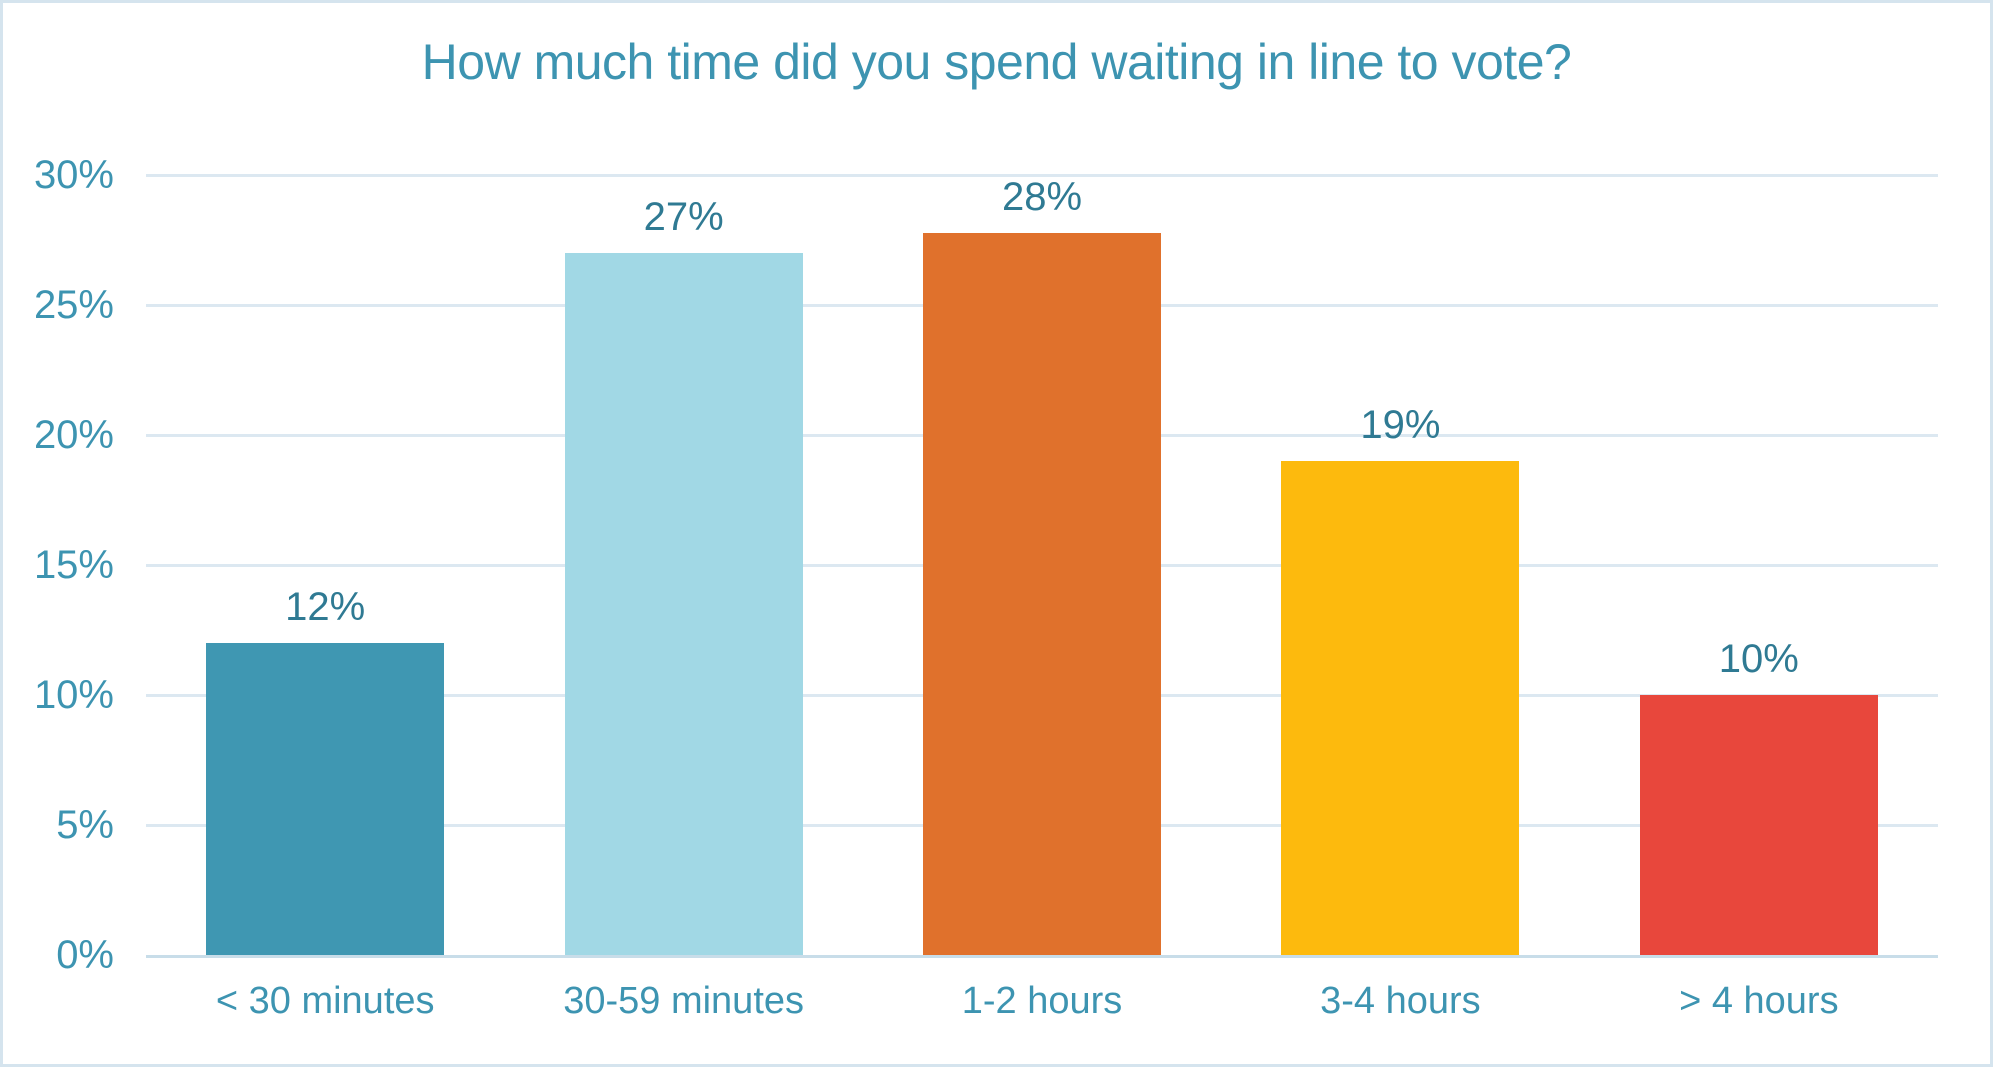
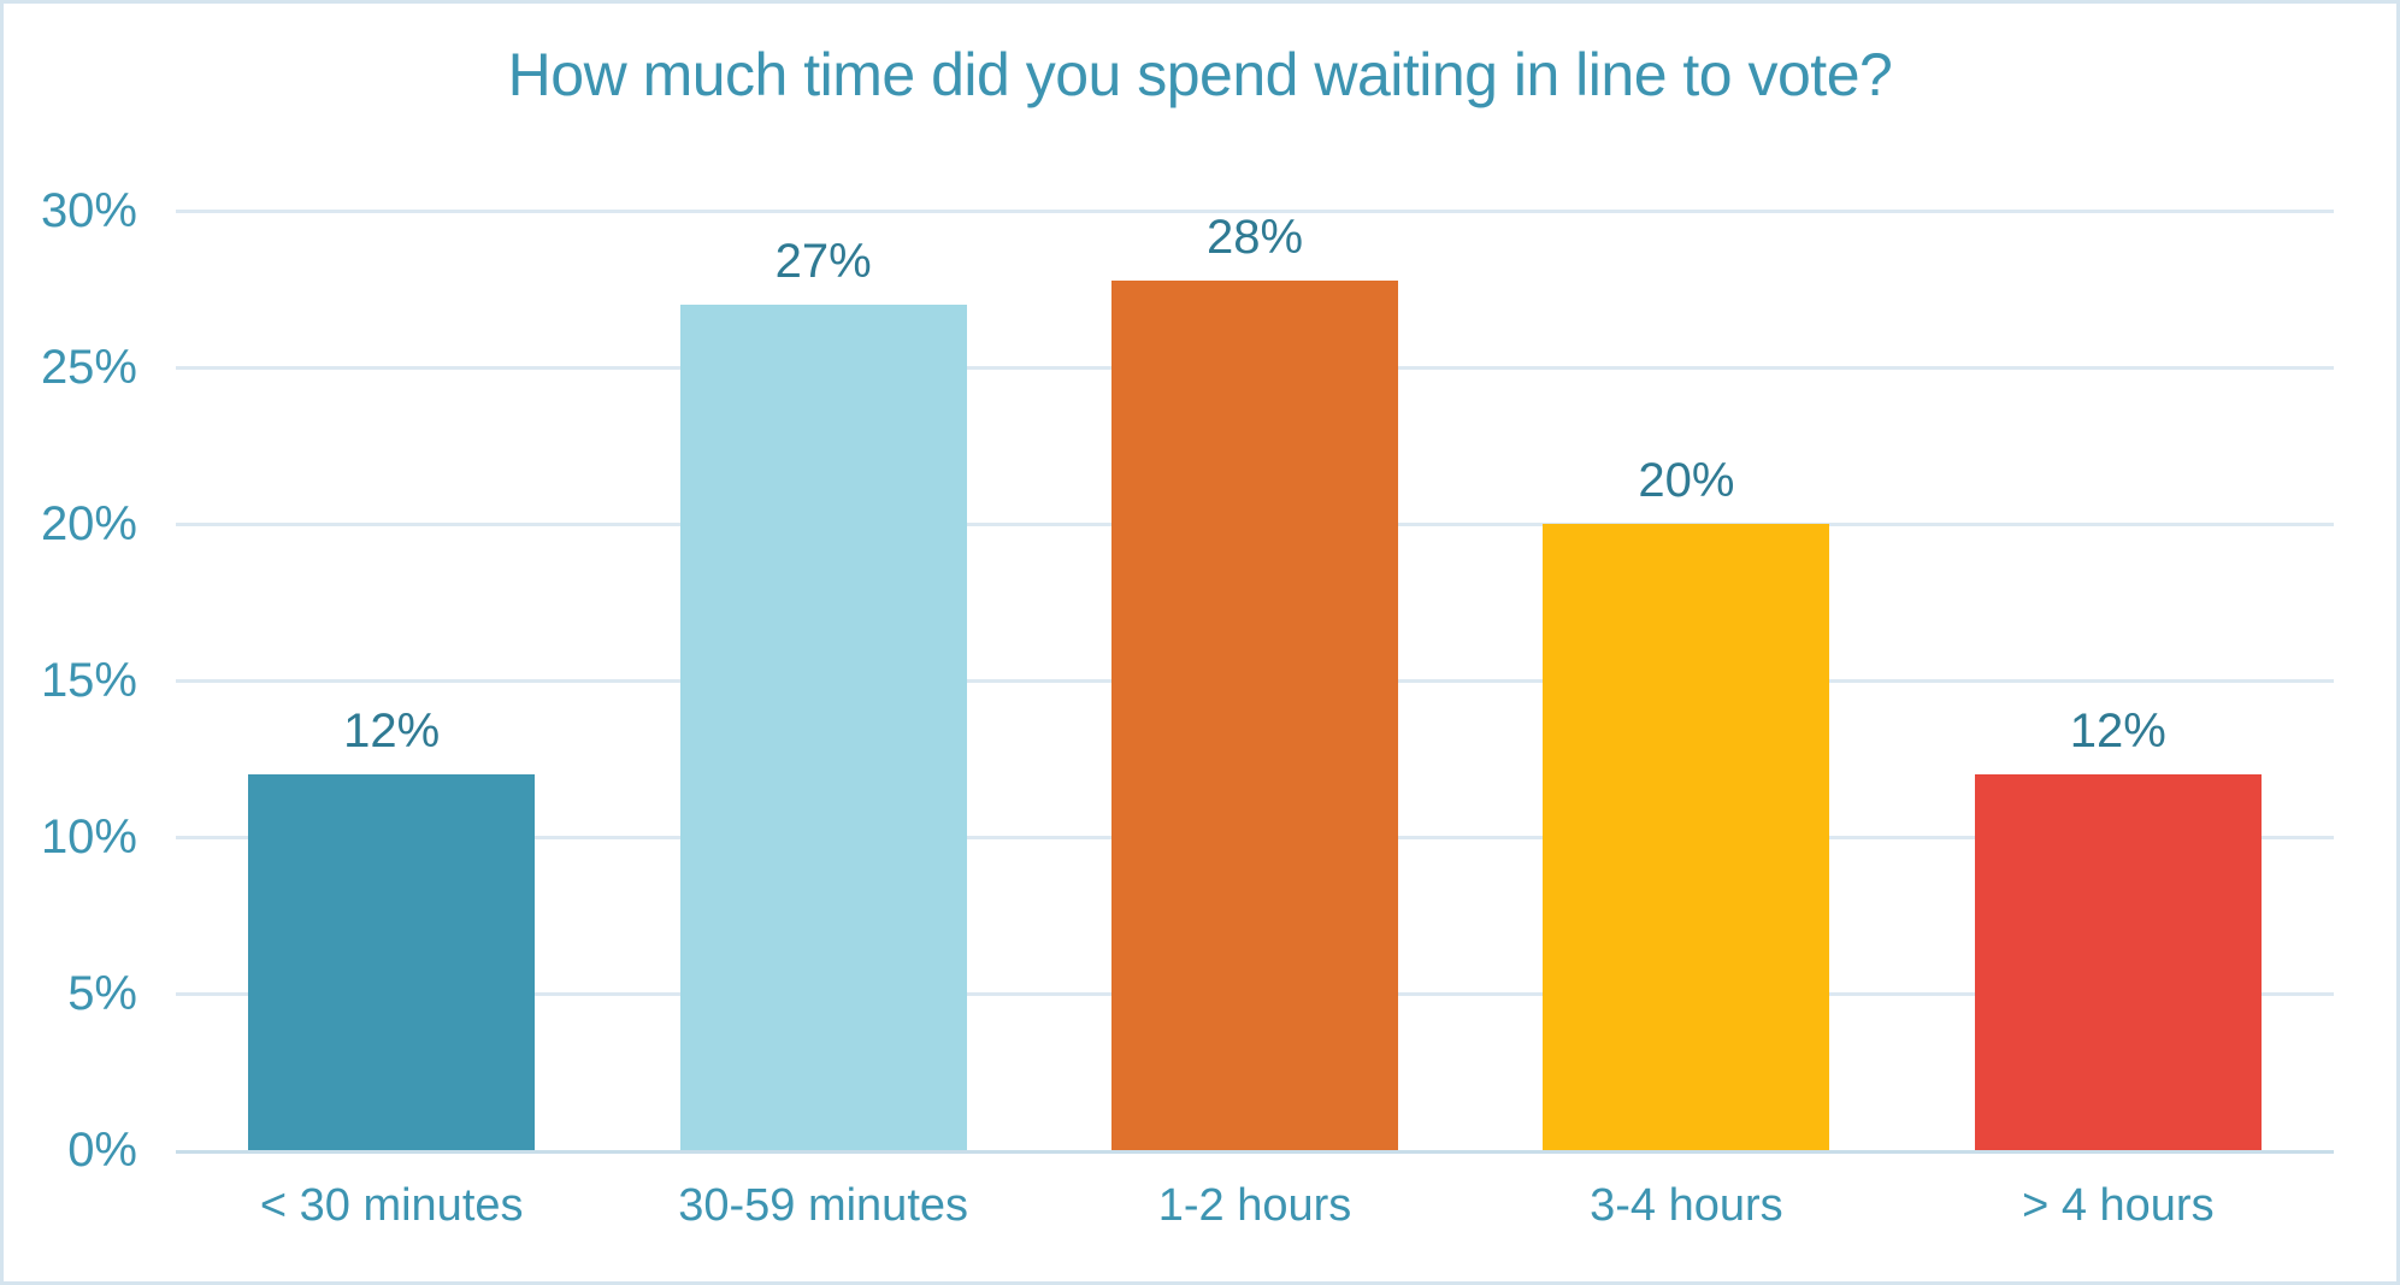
3-4 hours: 19% -> 20%
> 4 hours: 10% -> 12%
